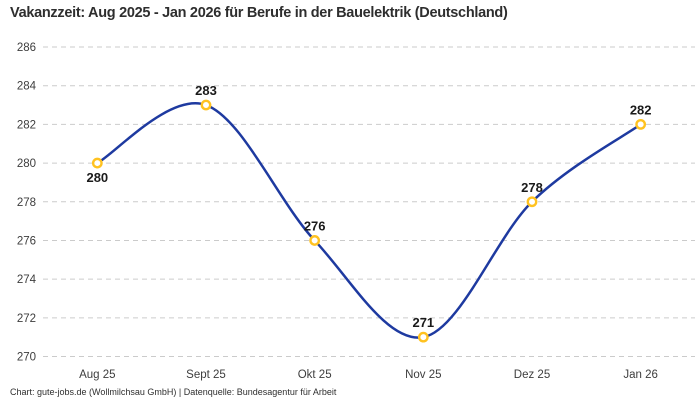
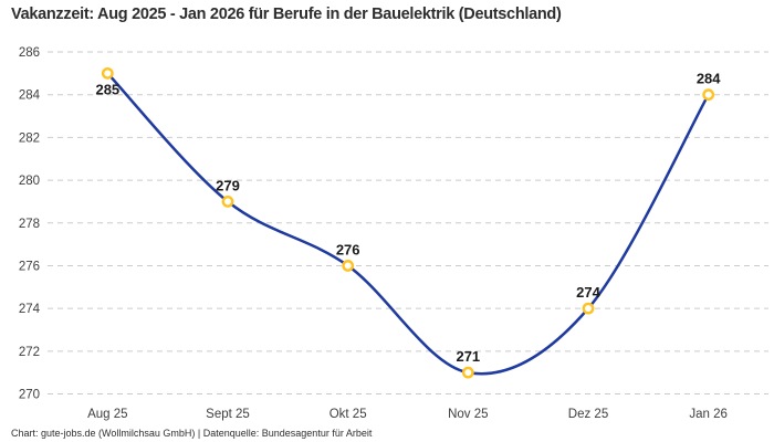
Aug 25: 280 -> 285
Sept 25: 283 -> 279
Dez 25: 278 -> 274
Jan 26: 282 -> 284
